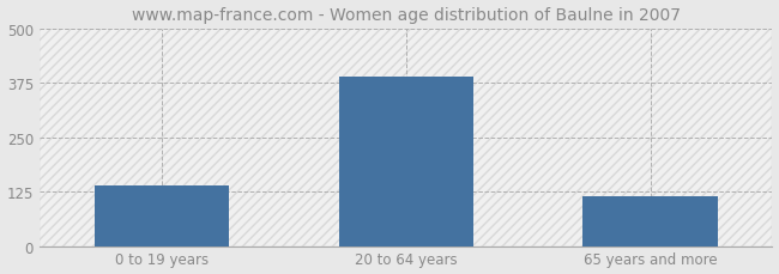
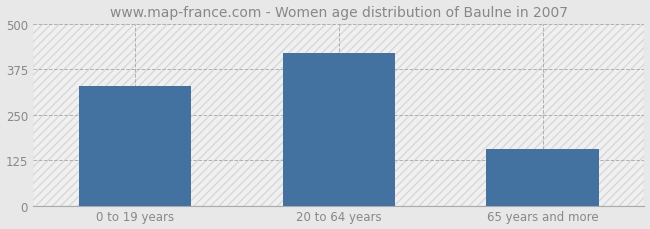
0 to 19 years: 140 -> 330
20 to 64 years: 390 -> 420
65 years and more: 115 -> 155
